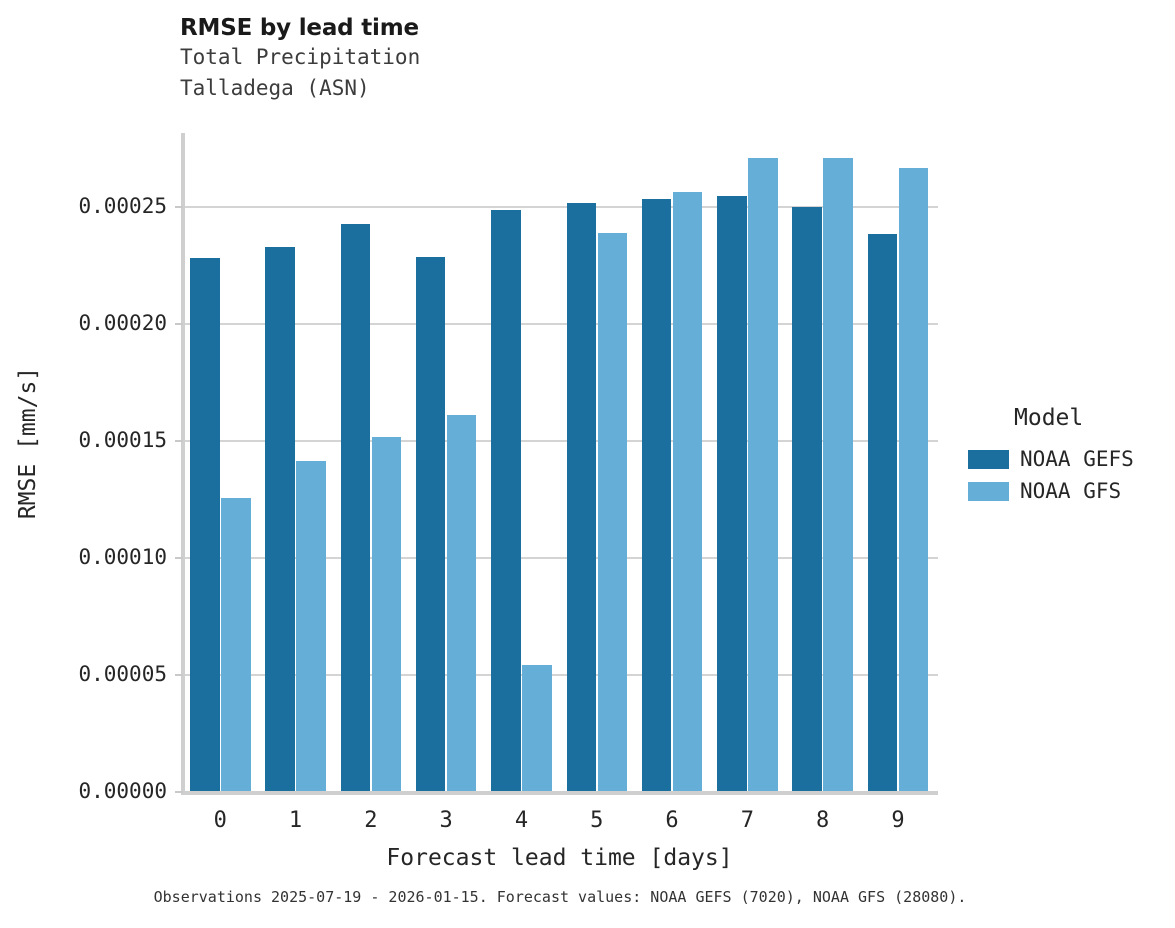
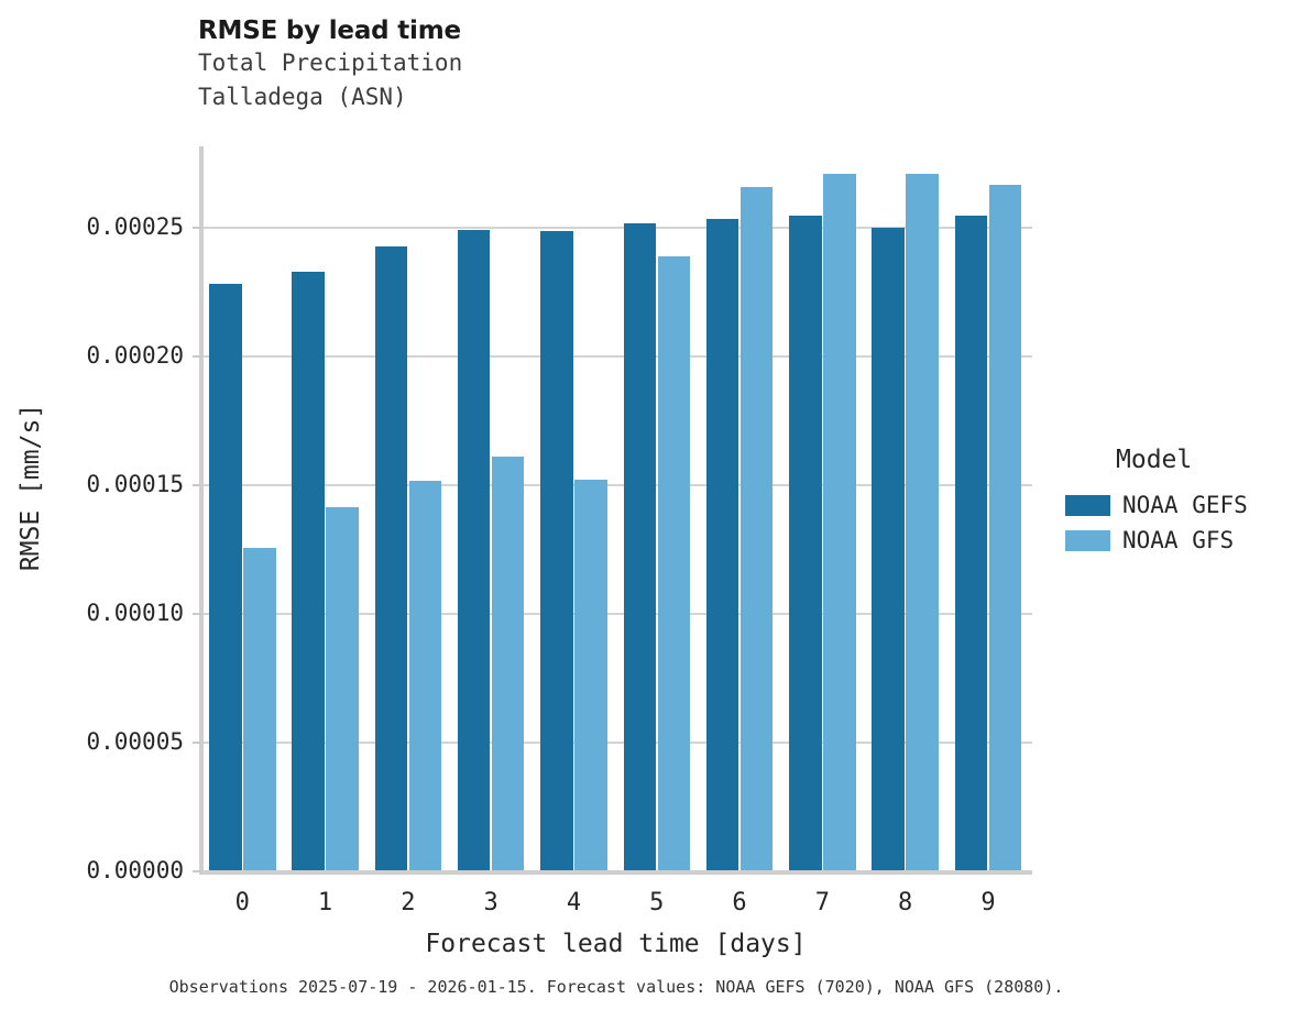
NOAA GEFS/3: 0.000228 -> 0.000249
NOAA GFS/4: 0.000054 -> 0.000151
NOAA GFS/6: 0.000256 -> 0.000265
NOAA GEFS/9: 0.000238 -> 0.000254
